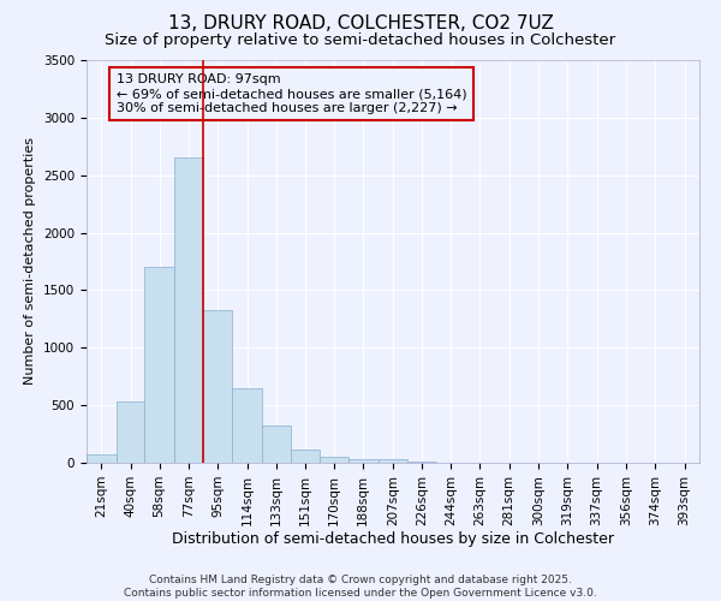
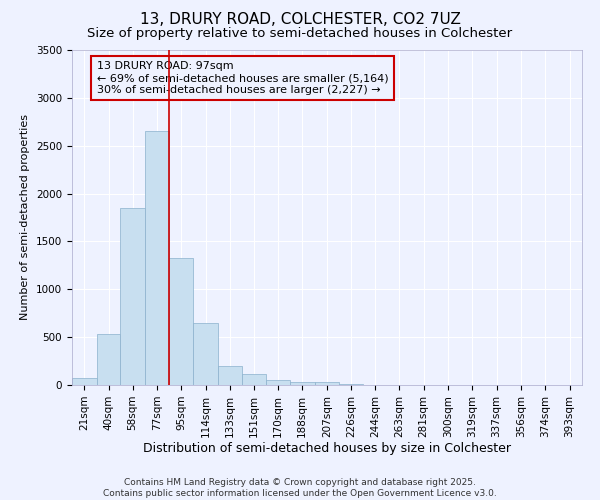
58sqm: 1700 -> 1850
133sqm: 320 -> 200
